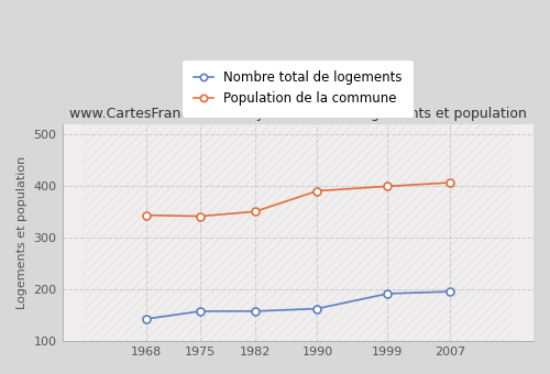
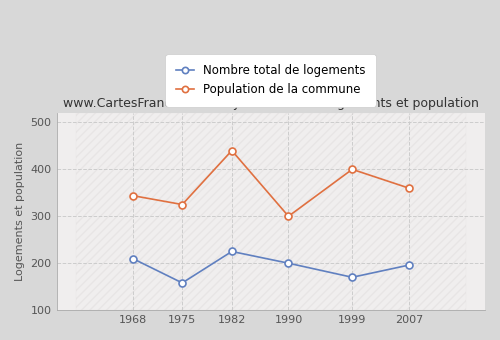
Nombre total de logements/1968: 143 -> 210
Population de la commune/1975: 342 -> 325
Nombre total de logements/1982: 158 -> 225
Population de la commune/1982: 351 -> 440
Nombre total de logements/1990: 163 -> 200
Population de la commune/1990: 391 -> 300
Nombre total de logements/1999: 192 -> 170
Population de la commune/2007: 407 -> 360
